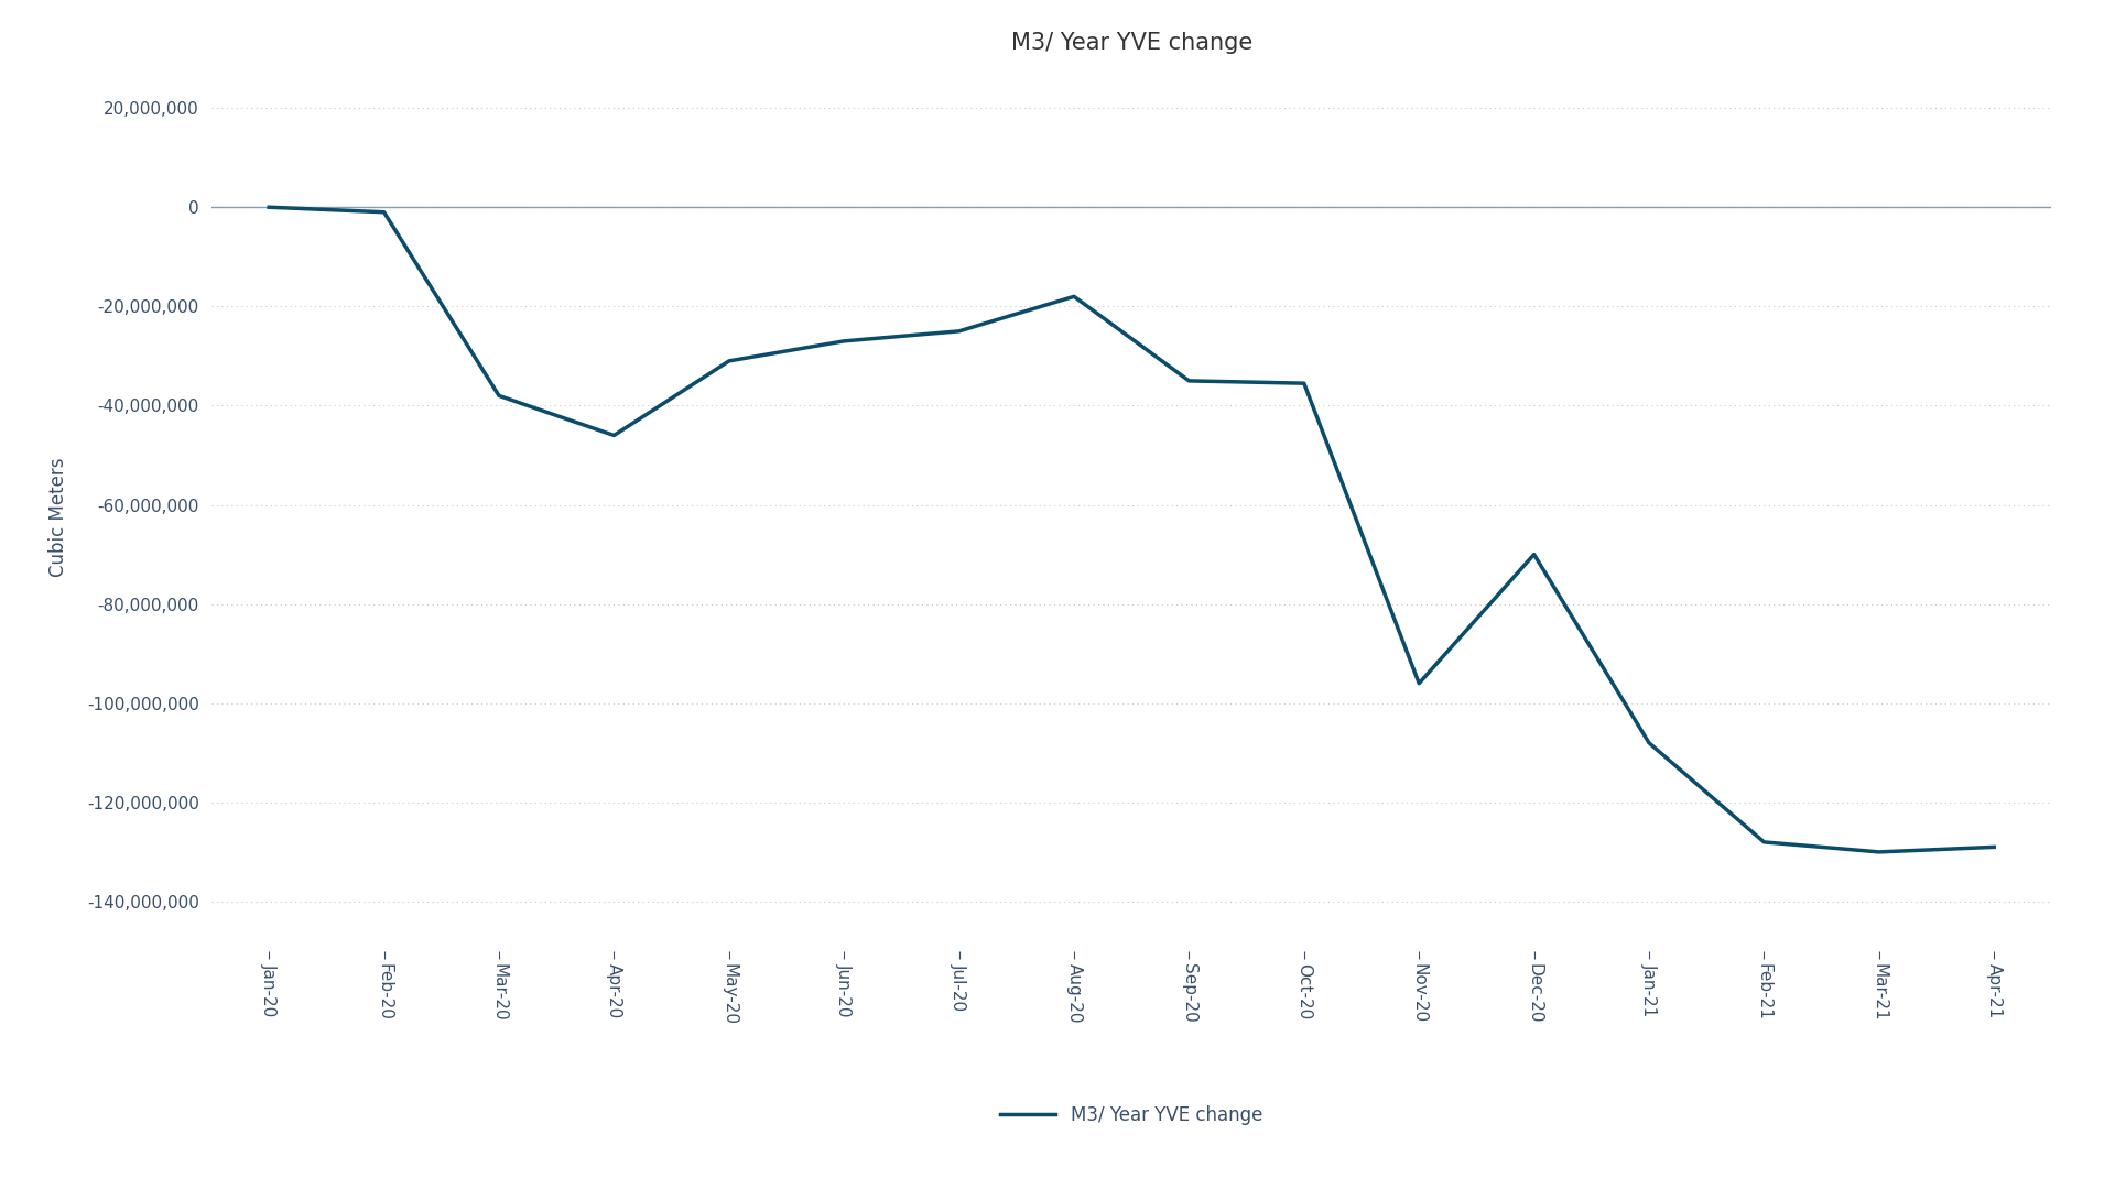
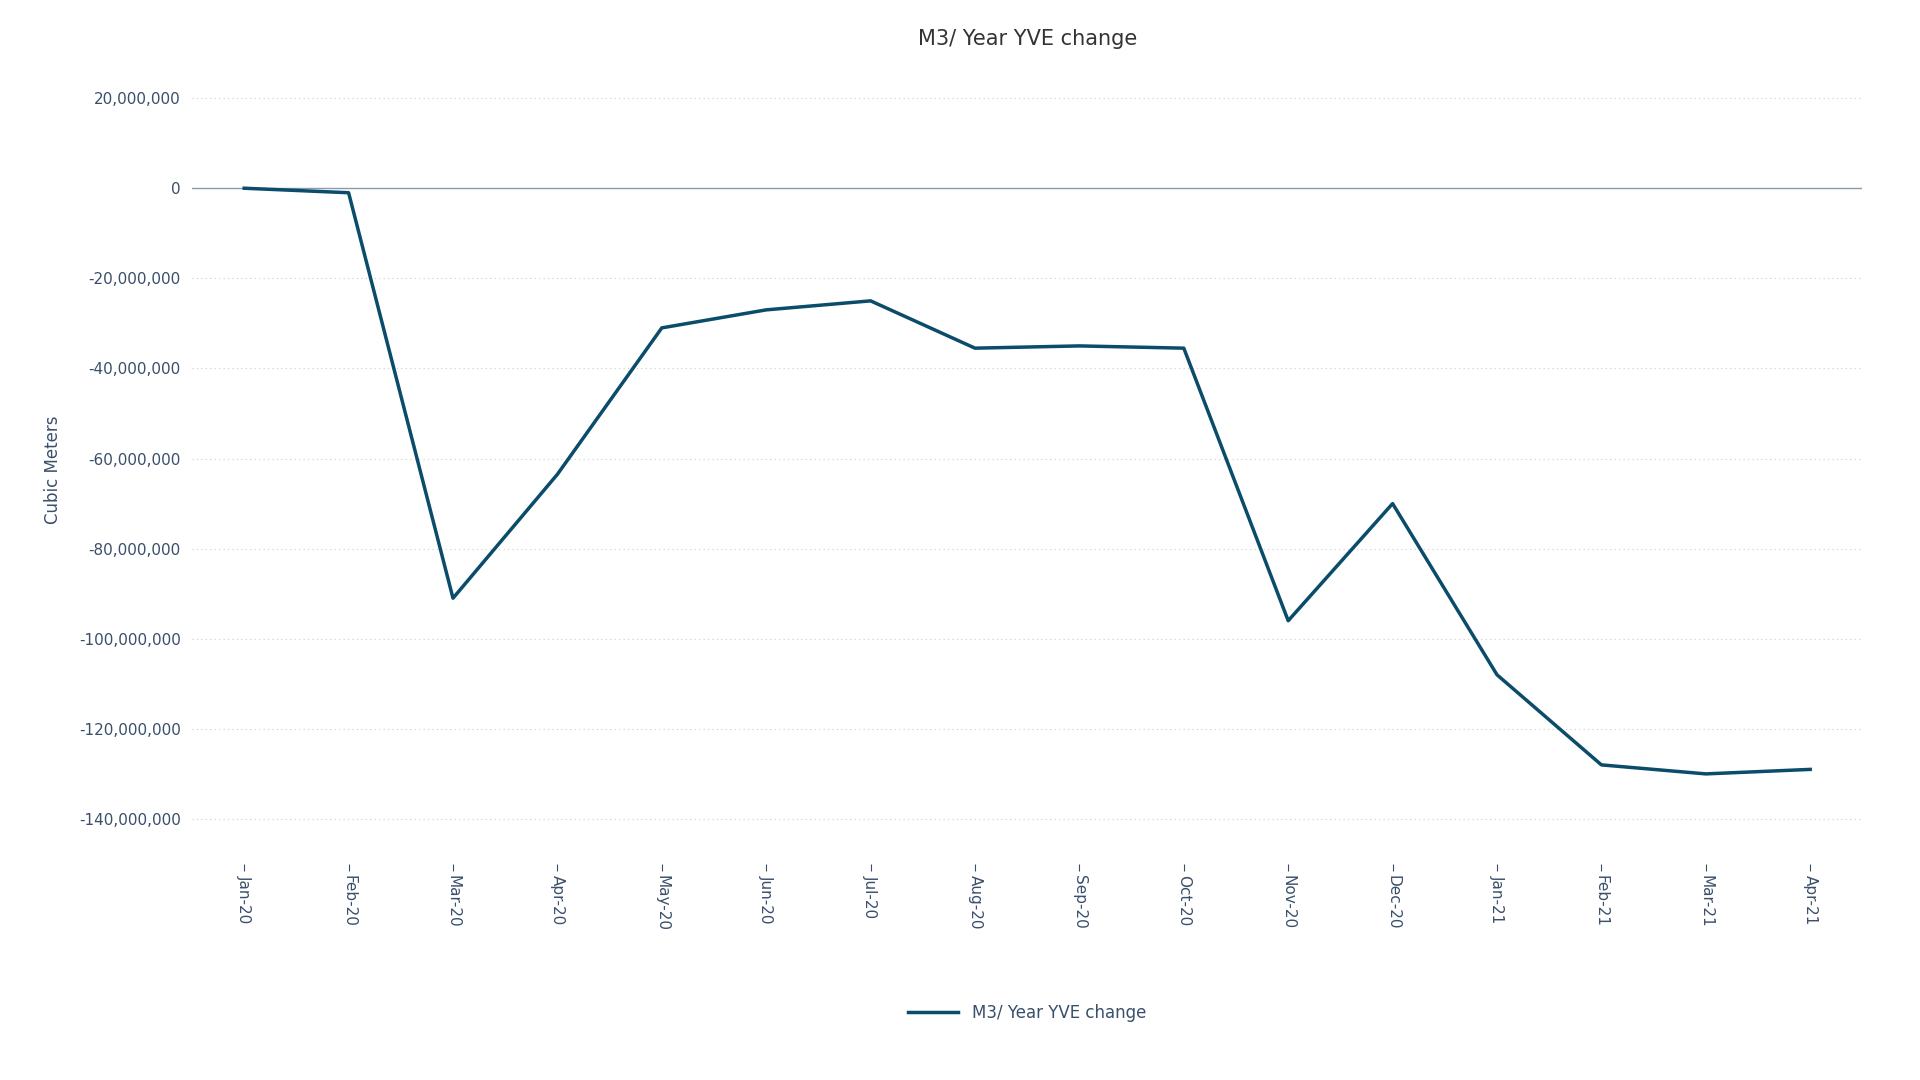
Mar-20: -38,000,000 -> -91,000,000
Apr-20: -46,000,000 -> -63,500,000
Aug-20: -18,000,000 -> -35,500,000
